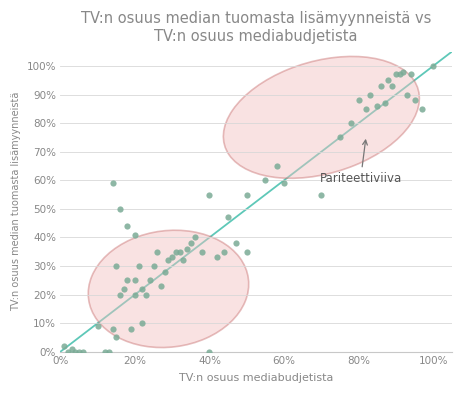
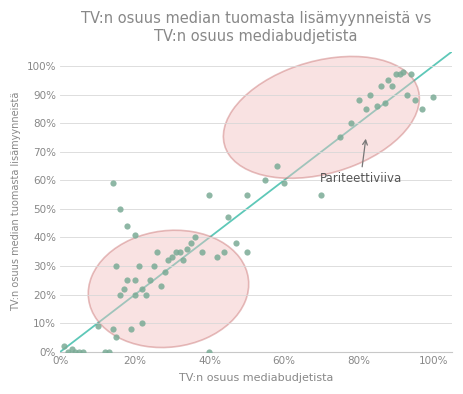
100%: 100% -> 89%
